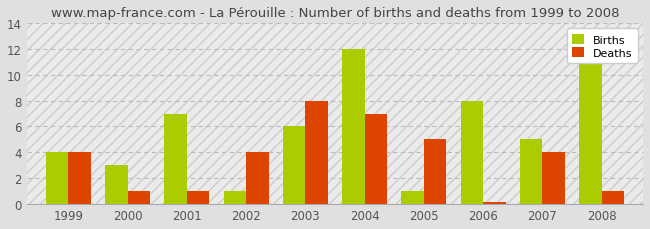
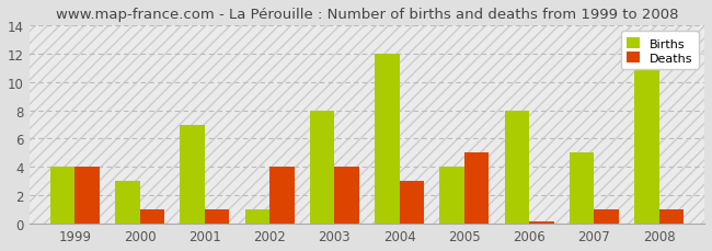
Births/2003: 6 -> 8
Deaths/2003: 8.0 -> 4.0
Deaths/2004: 7.0 -> 3.0
Births/2005: 1 -> 4
Deaths/2007: 4.0 -> 1.0
